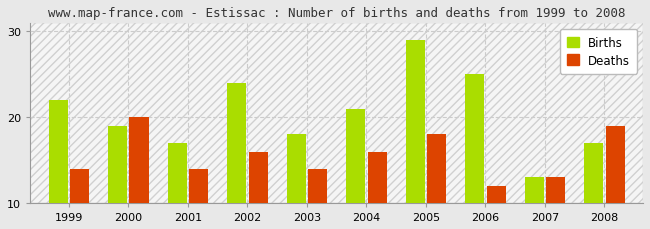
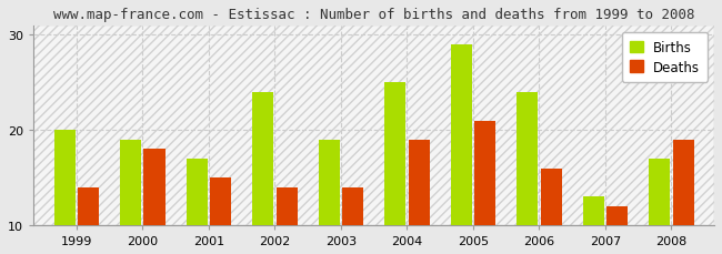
Births/1999: 22 -> 20
Deaths/2000: 20 -> 18
Deaths/2001: 14 -> 15
Deaths/2002: 16 -> 14
Births/2003: 18 -> 19
Births/2004: 21 -> 25
Deaths/2004: 16 -> 19
Deaths/2005: 18 -> 21
Births/2006: 25 -> 24
Deaths/2006: 12 -> 16
Deaths/2007: 13 -> 12
